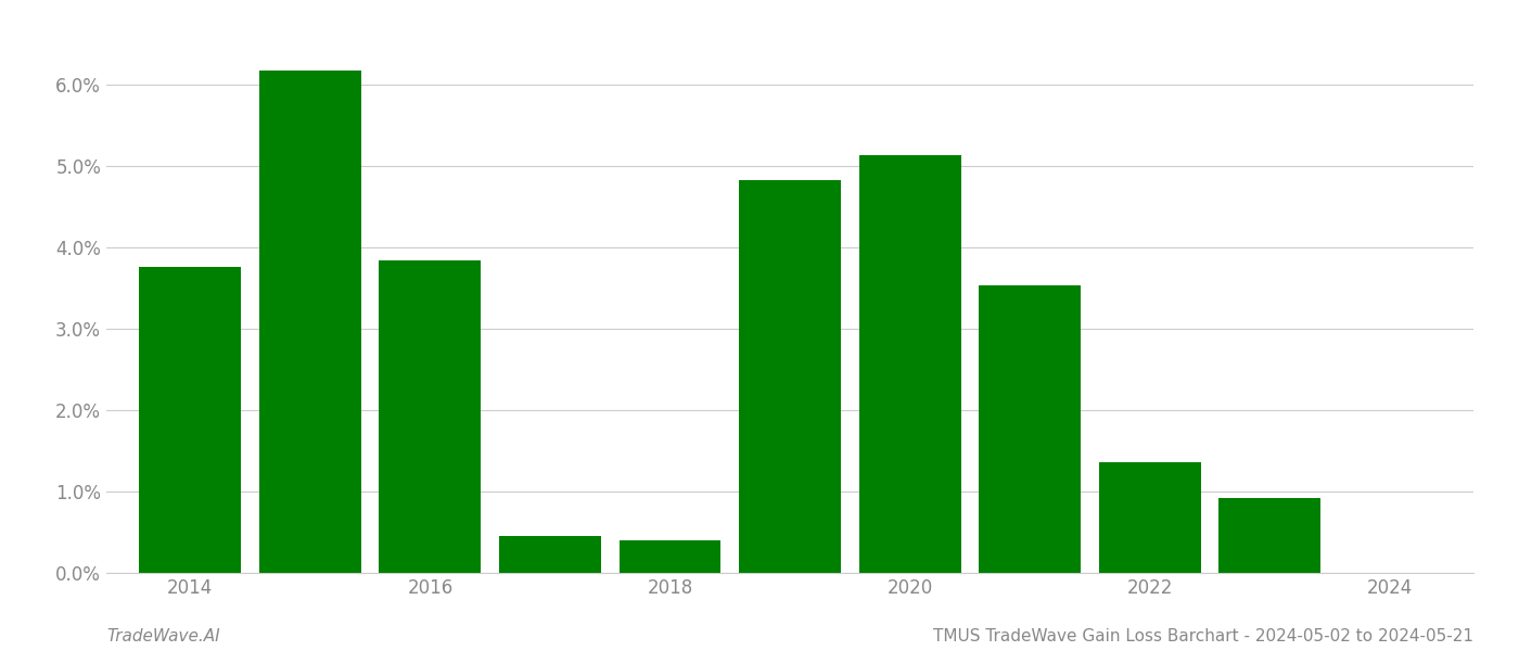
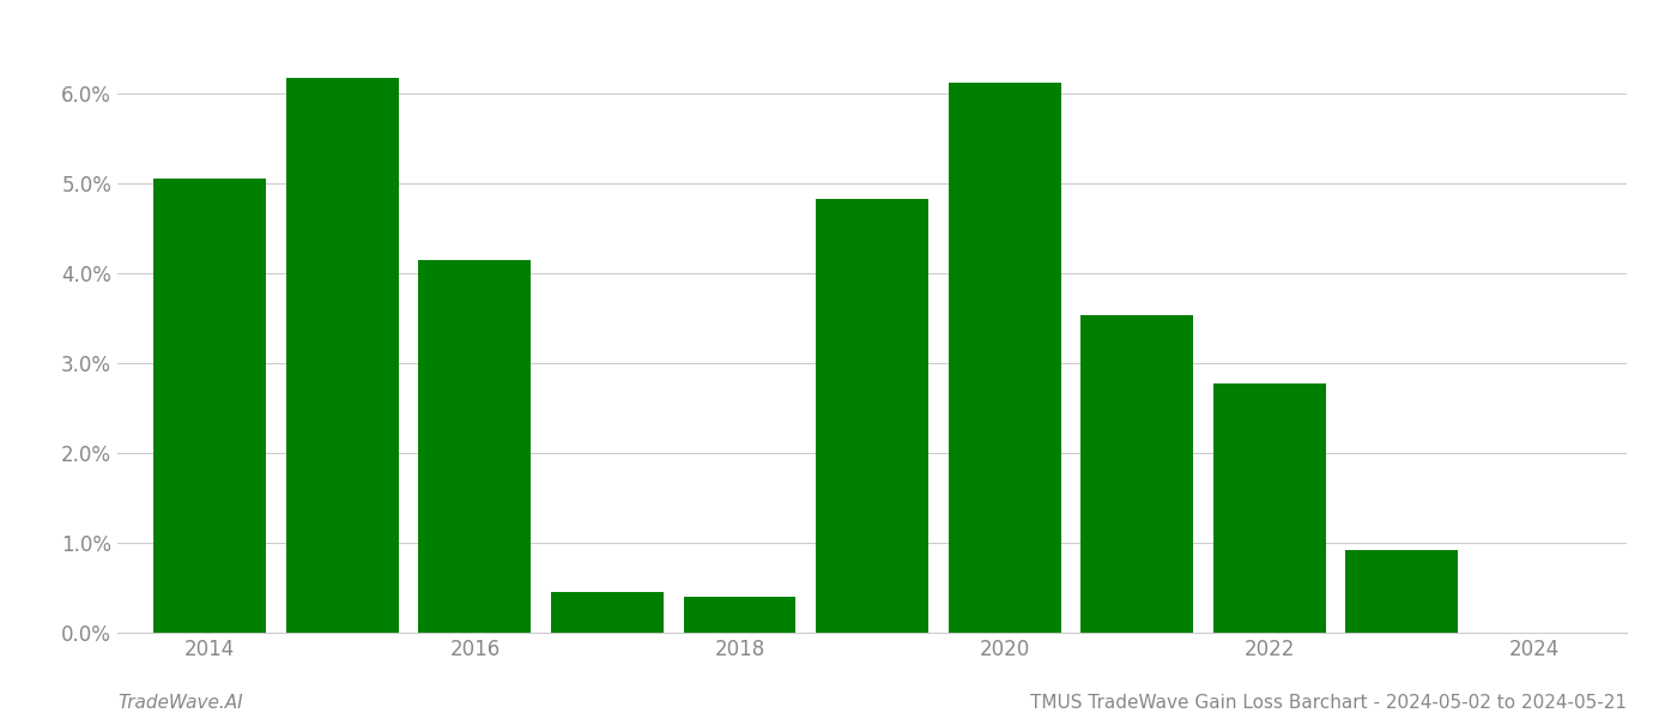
2014: 3.76% -> 5.05%
2016: 3.84% -> 4.15%
2020: 5.14% -> 6.12%
2022: 1.36% -> 2.77%
